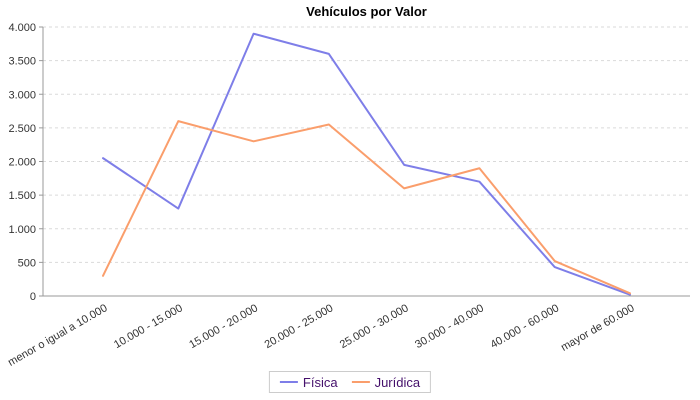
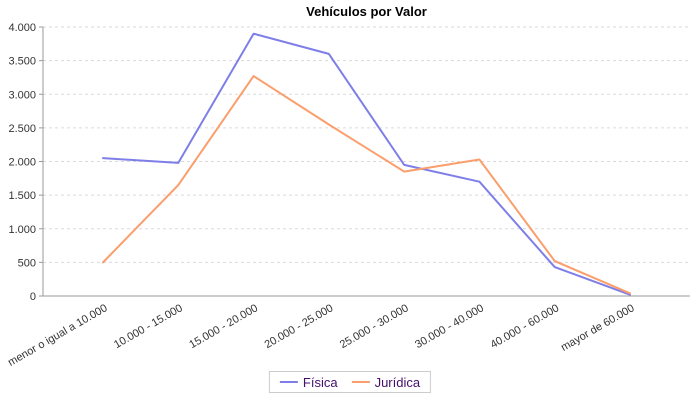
Jurídica/menor o igual a 10.000: 300 -> 500
Física/10.000 - 15.000: 1300 -> 2000
Jurídica/10.000 - 15.000: 2600 -> 1600
Jurídica/15.000 - 20.000: 2300 -> 3300
Jurídica/25.000 - 30.000: 1600 -> 1800
Jurídica/30.000 - 40.000: 1900 -> 2000
